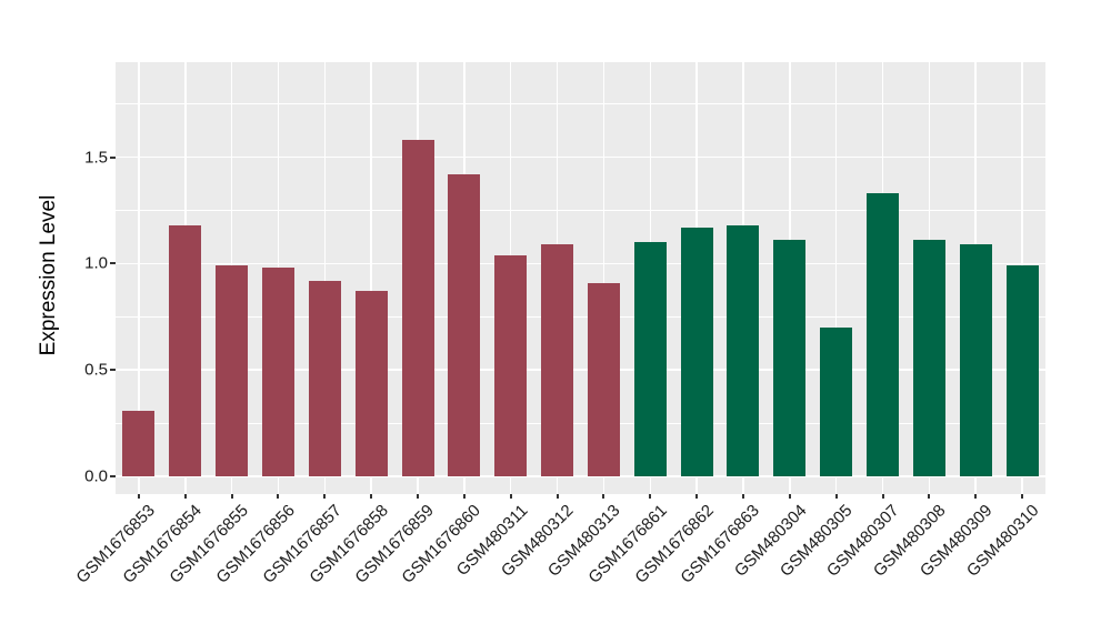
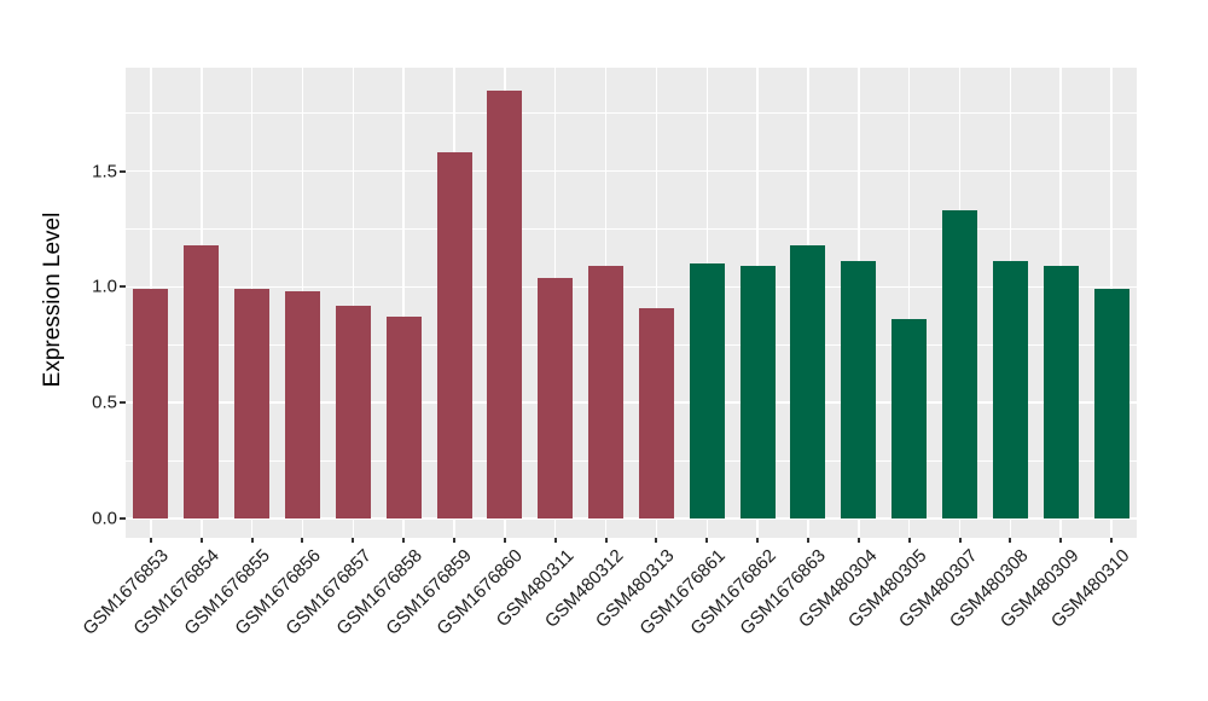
GSM1676853: 0.31 -> 0.99
GSM1676860: 1.42 -> 1.85
GSM1676862: 1.17 -> 1.09
GSM480305: 0.70 -> 0.86
